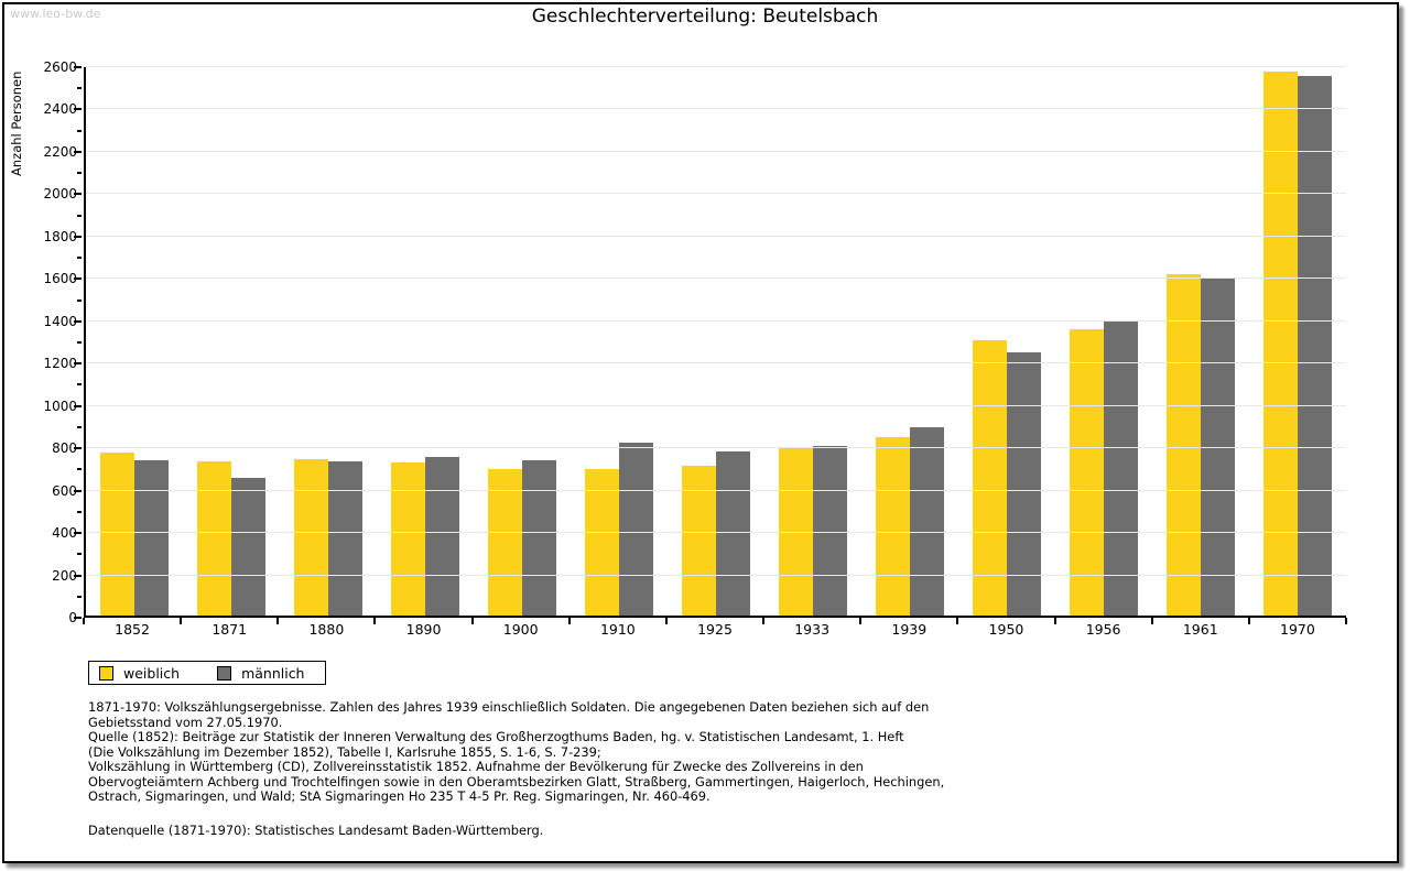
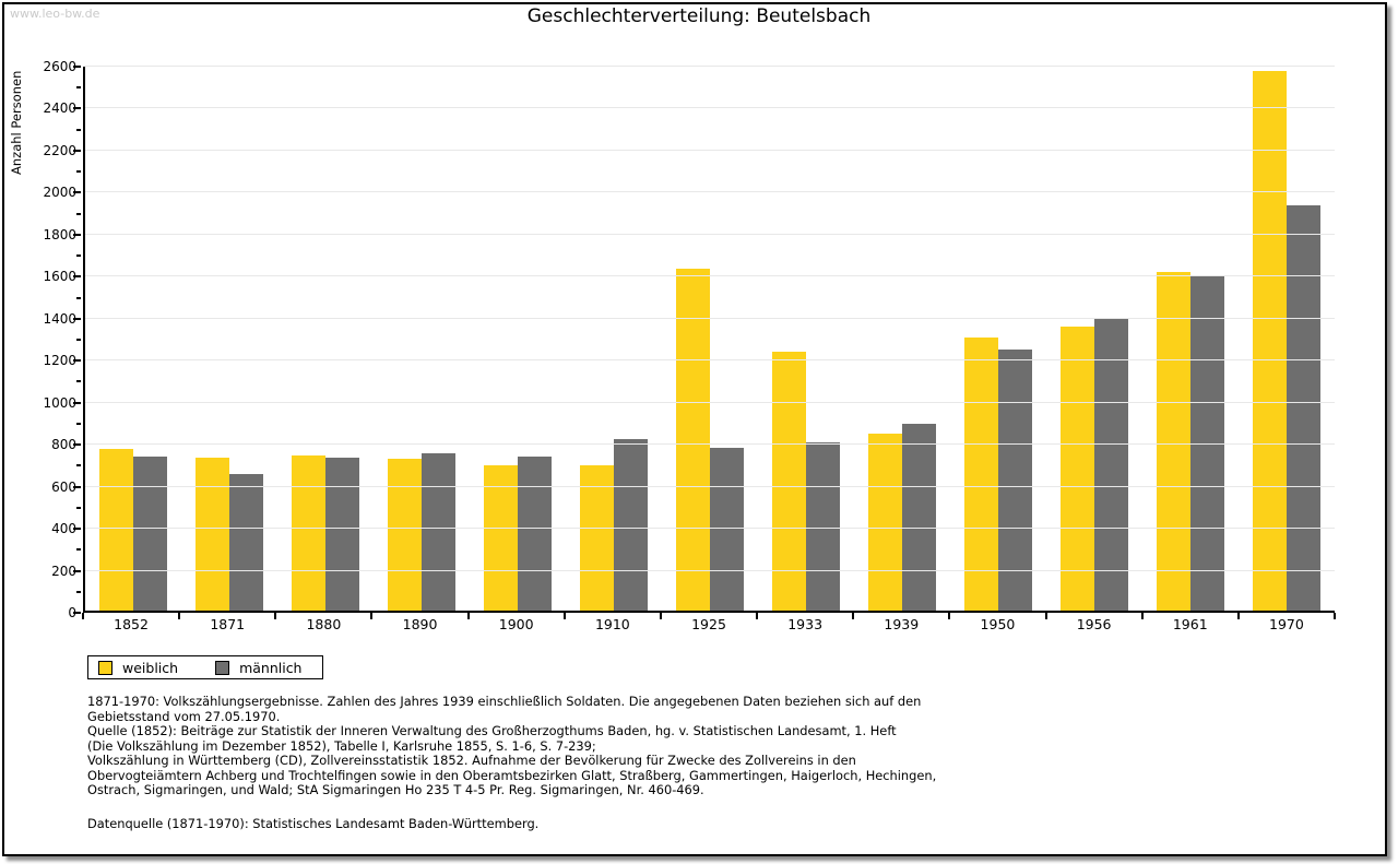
weiblich/1925: 710 -> 1630
weiblich/1933: 800 -> 1230
männlich/1970: 2550 -> 1930
